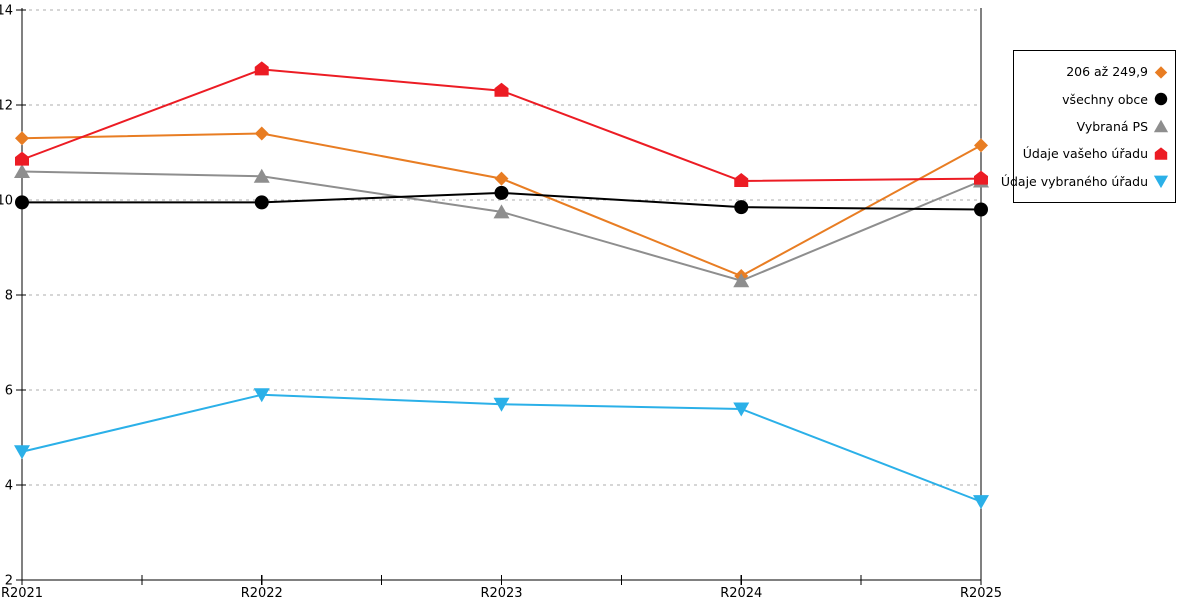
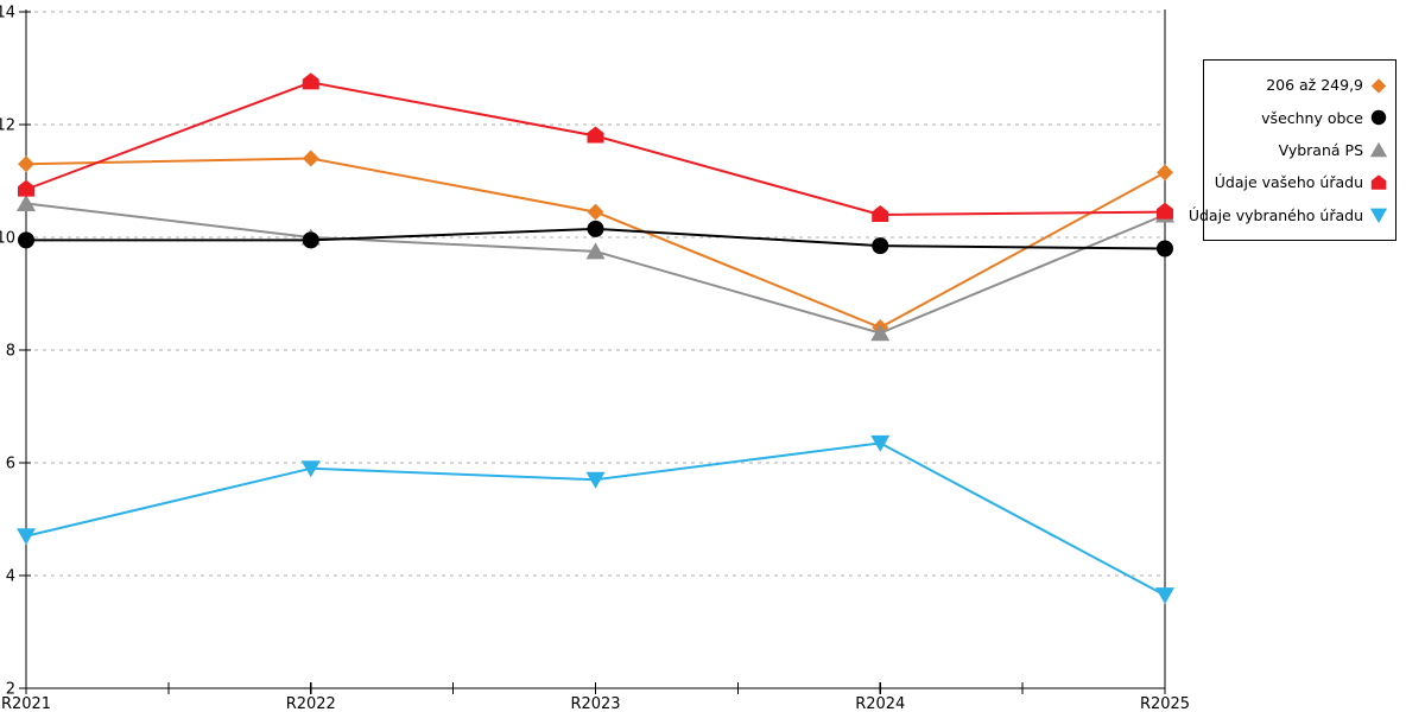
Vybraná PS/R2022: 10.5 -> 10.0
Údaje vašeho úřadu/R2023: 12.3 -> 11.8
Údaje vybraného úřadu/R2024: 5.6 -> 6.3
